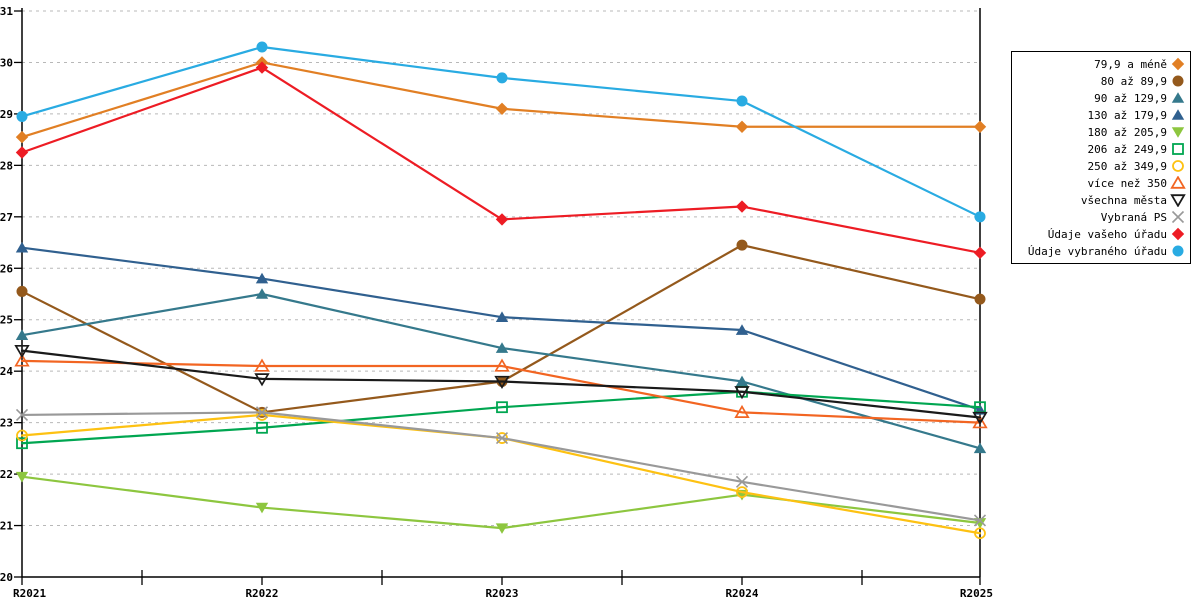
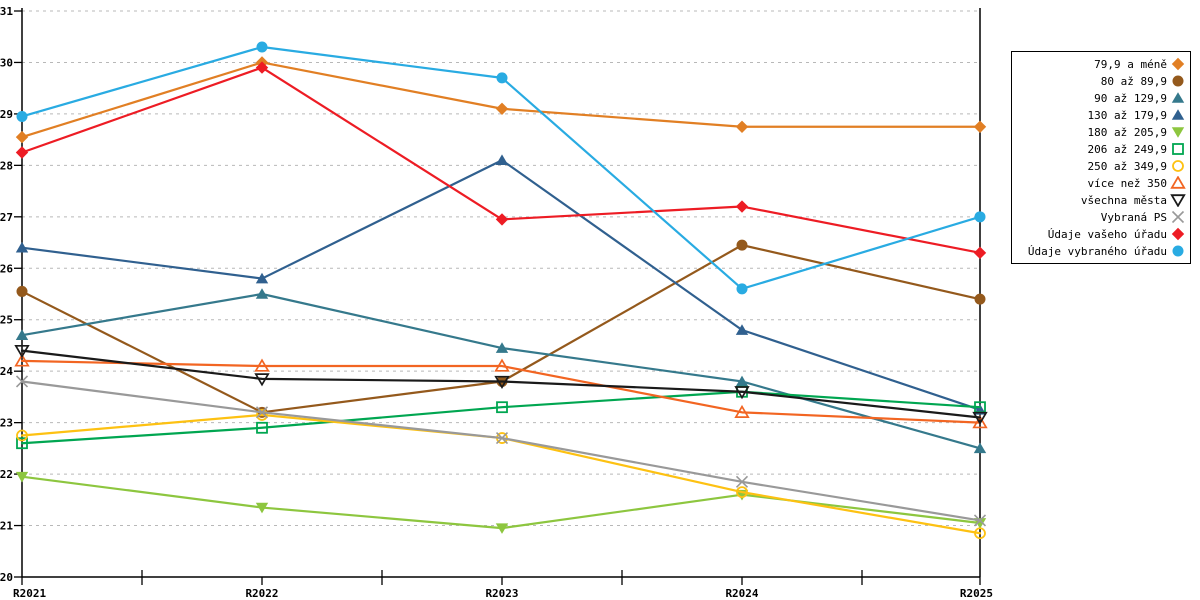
Vybraná PS/R2021: 23.1 -> 23.8
130 až 179,9/R2023: 25.1 -> 28.1
Údaje vybraného úřadu/R2024: 29.2 -> 25.6
